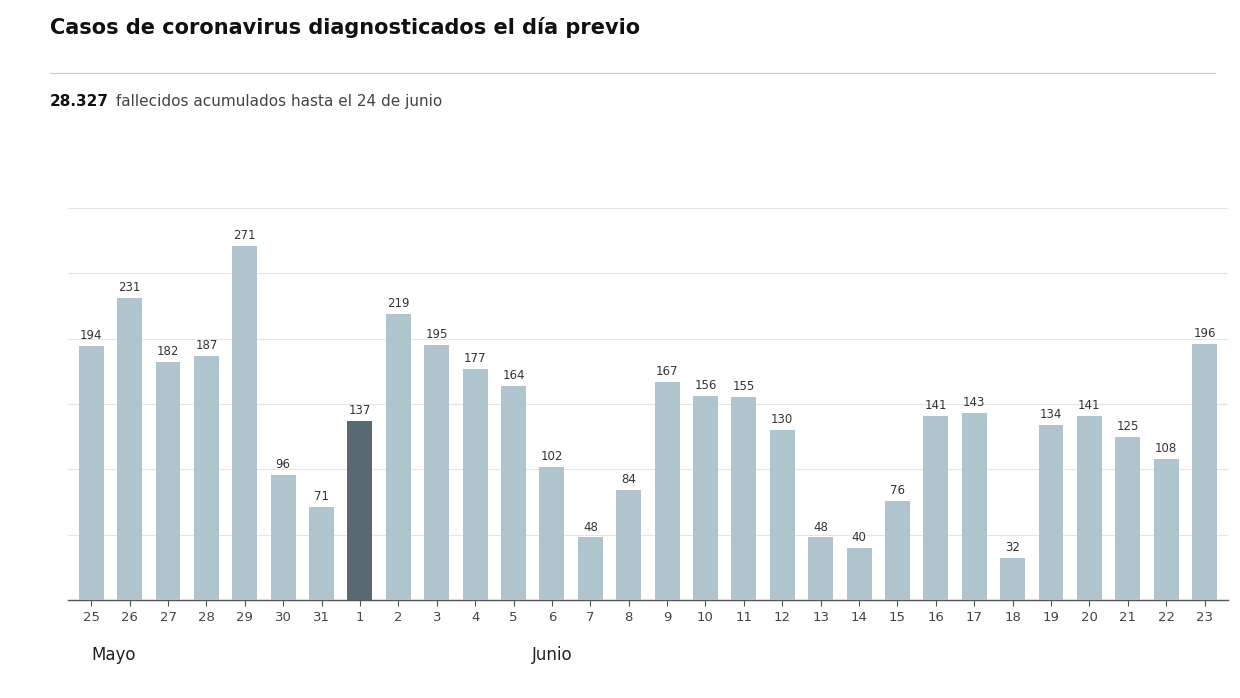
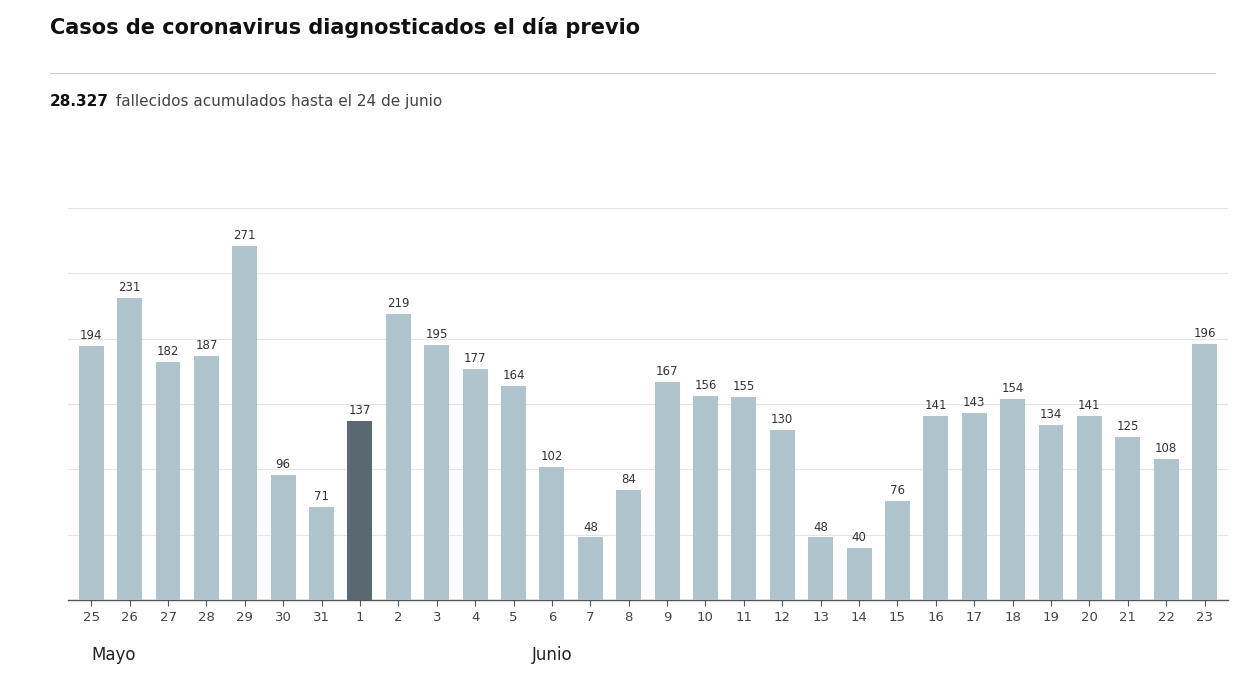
18: 32 -> 154
